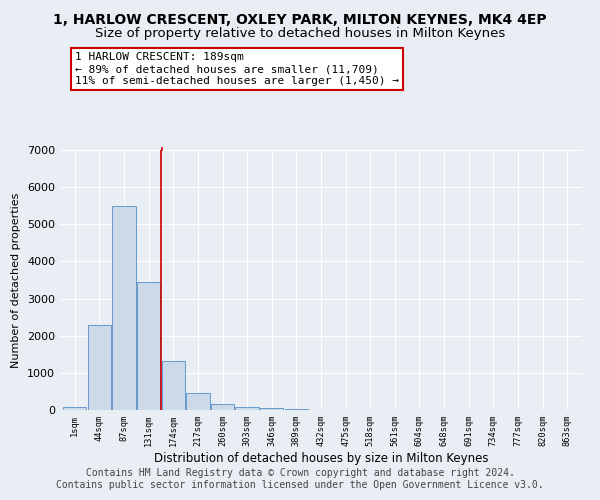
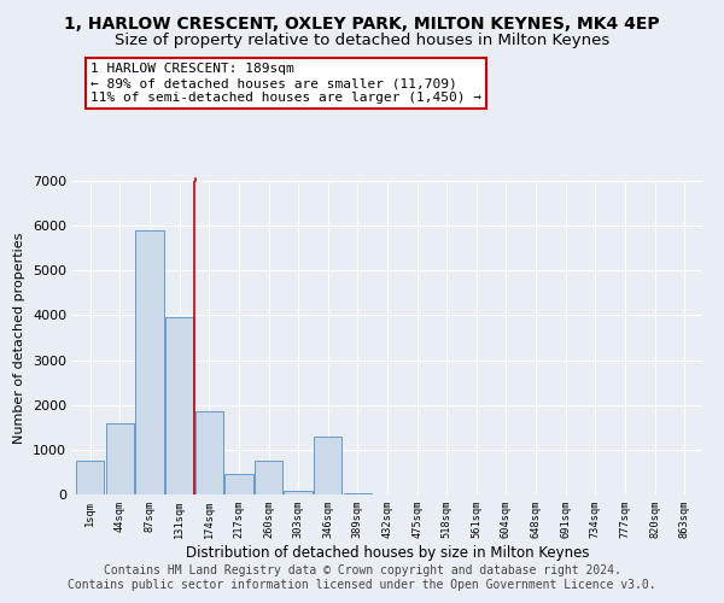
1sqm: 80 -> 750
44sqm: 2280 -> 1600
87sqm: 5480 -> 5900
131sqm: 3450 -> 3950
174sqm: 1320 -> 1850
260sqm: 160 -> 750
346sqm: 40 -> 1300
